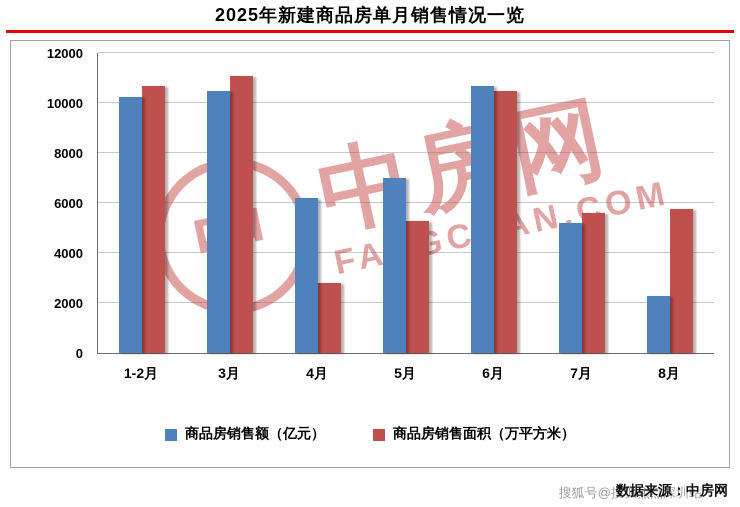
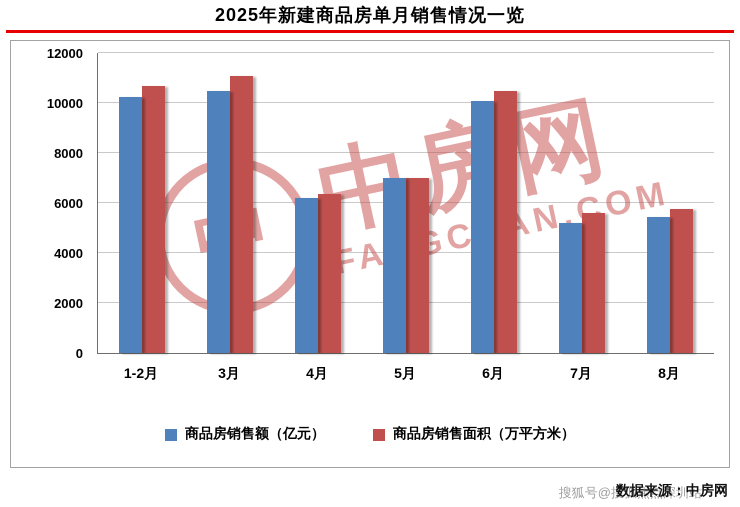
商品房销售面积（万平方米）/4月: 2800 -> 6400
商品房销售面积（万平方米）/5月: 5300 -> 7000
商品房销售额（亿元）/6月: 10700 -> 10100
商品房销售额（亿元）/8月: 2300 -> 5400
